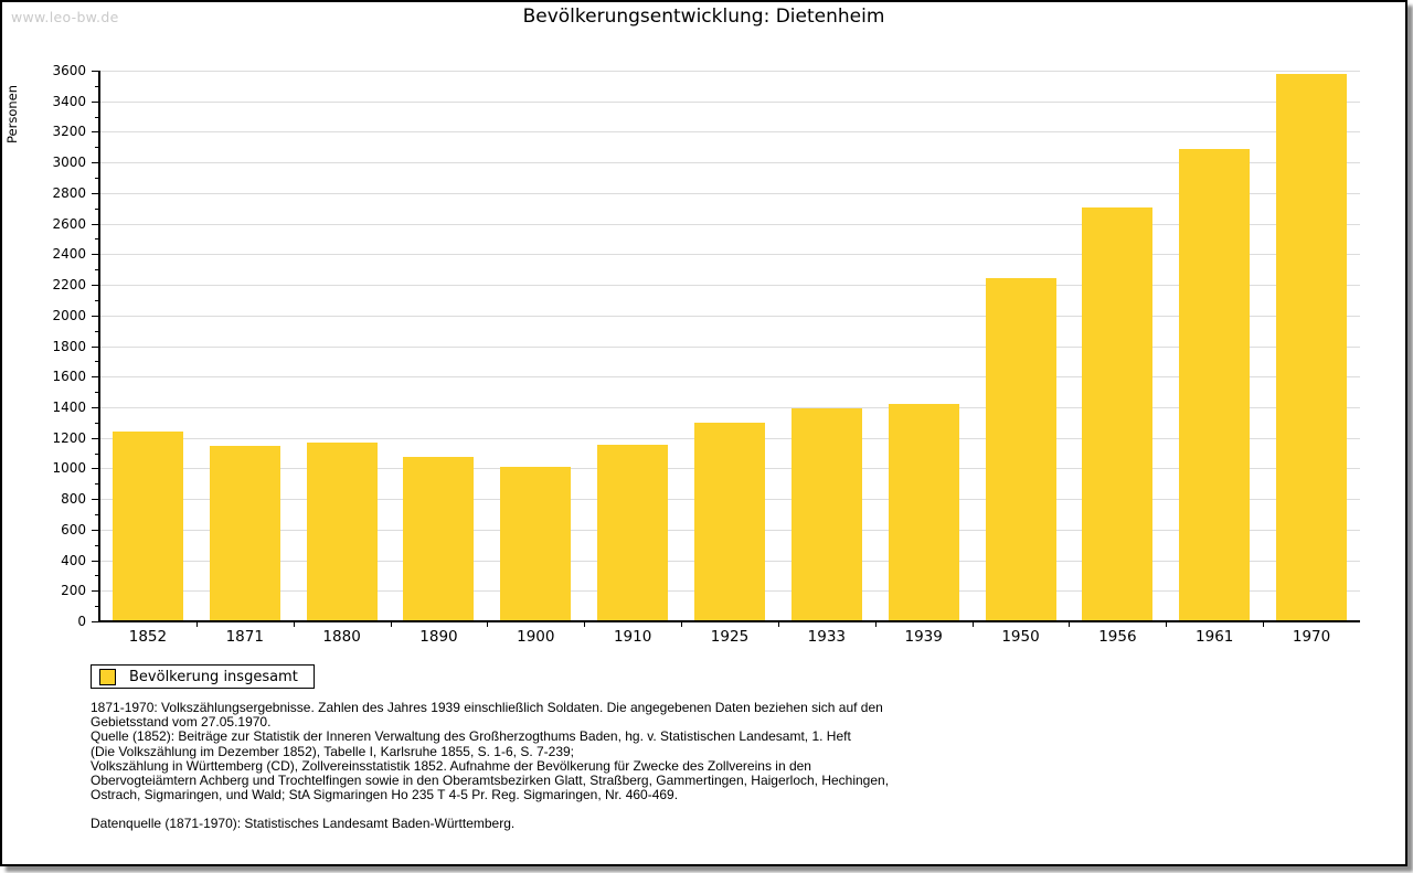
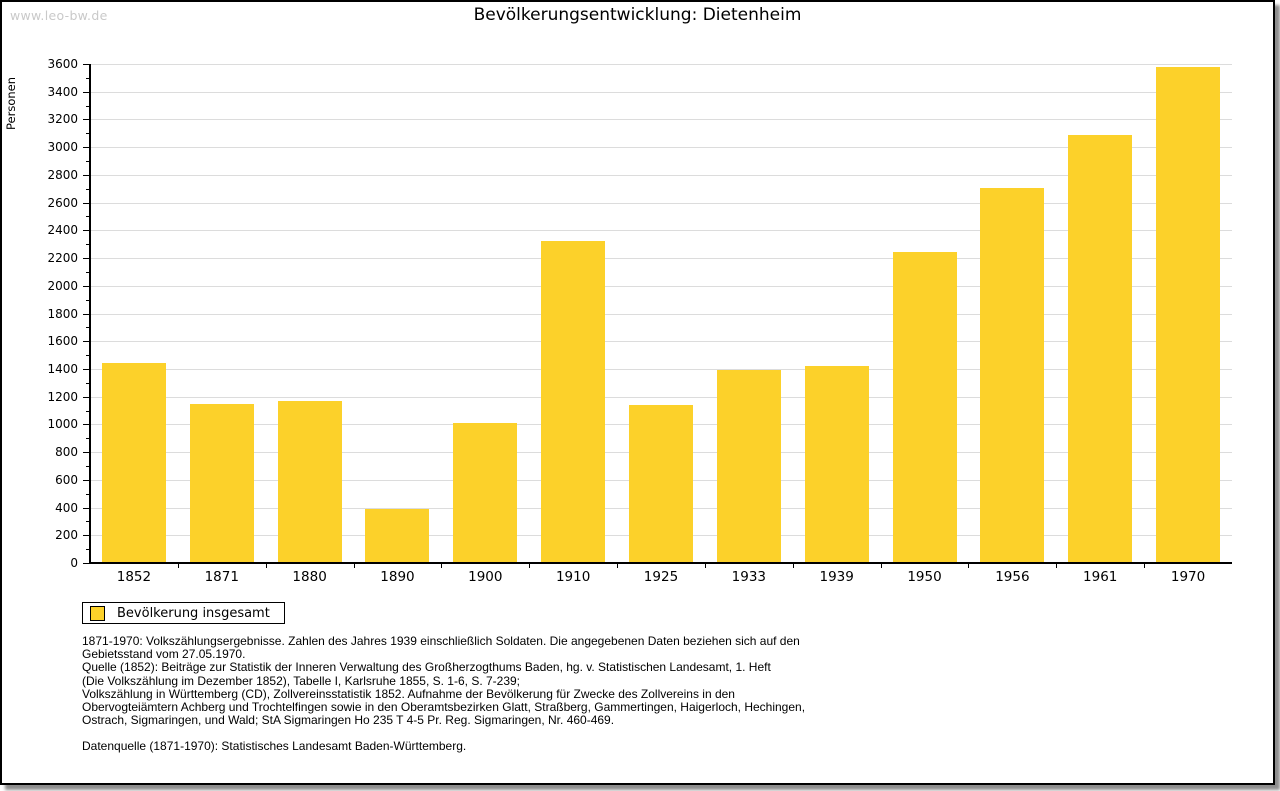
1852: 1240 -> 1440
1890: 1080 -> 390
1910: 1160 -> 2320
1925: 1300 -> 1140
